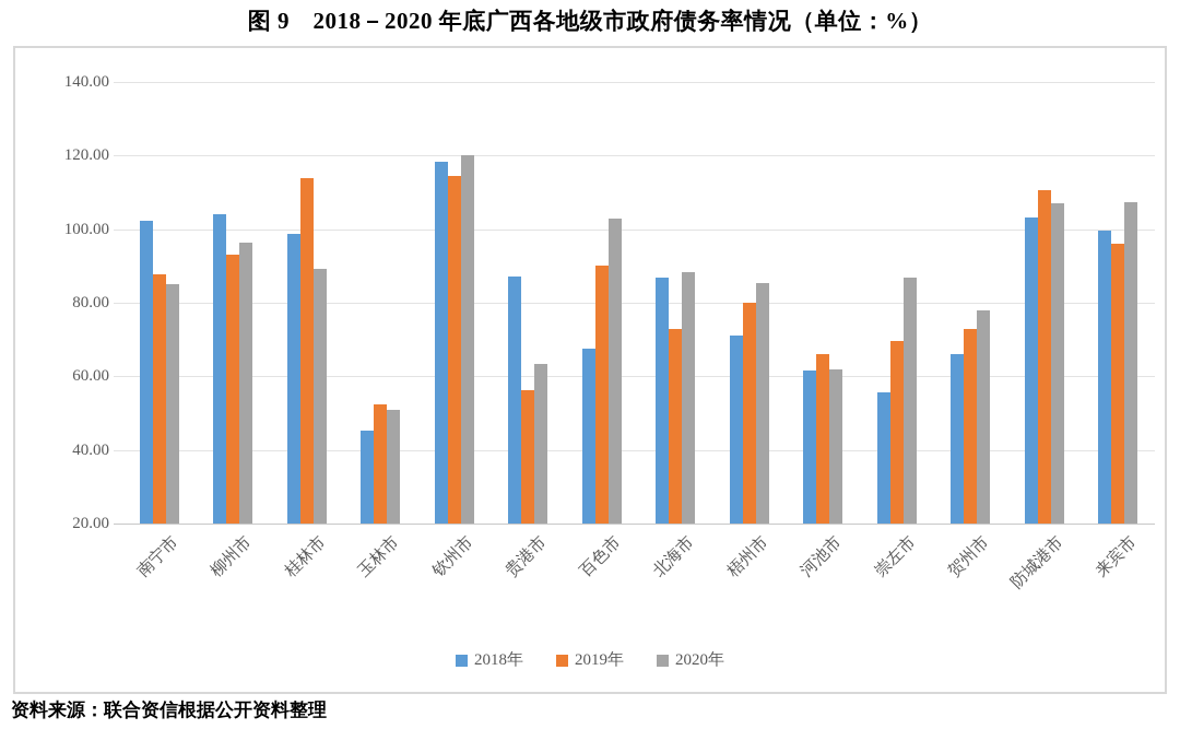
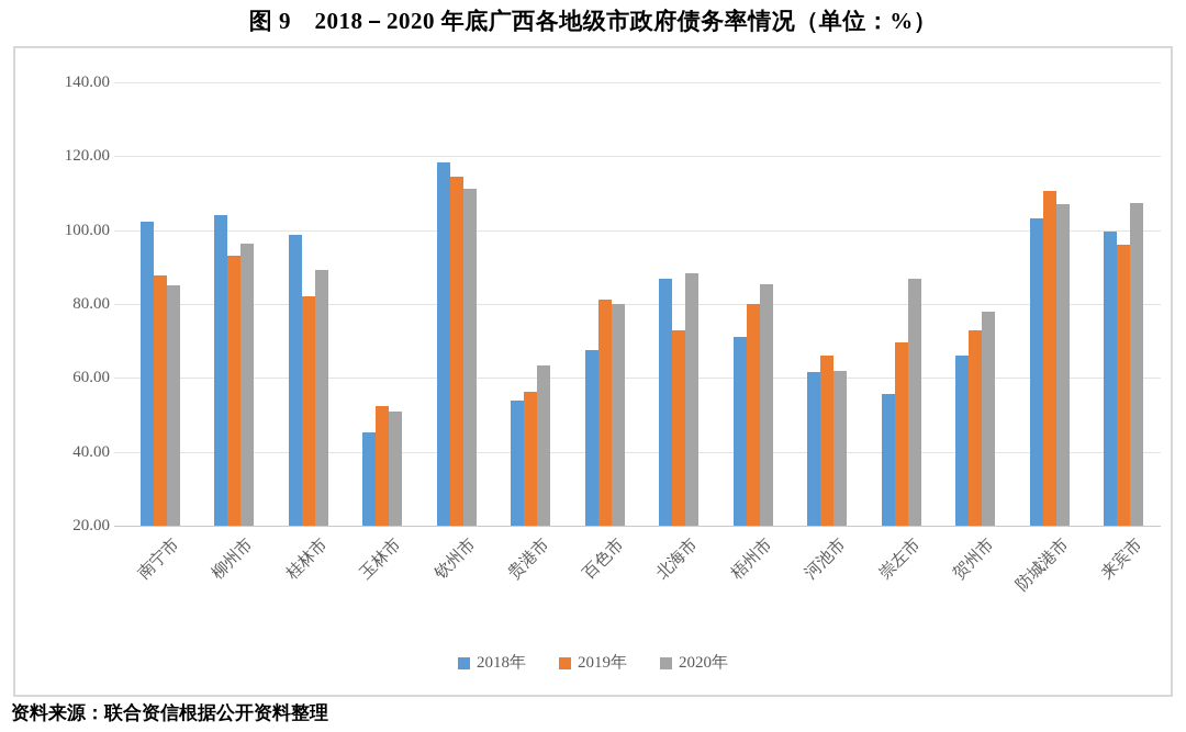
2019年/桂林市: 114 -> 82
2020年/钦州市: 120 -> 111
2018年/贵港市: 87 -> 54
2019年/百色市: 90 -> 81
2020年/百色市: 103 -> 80
